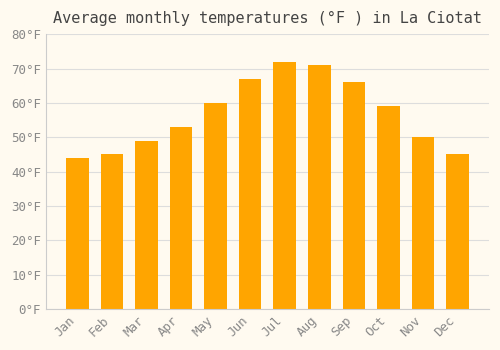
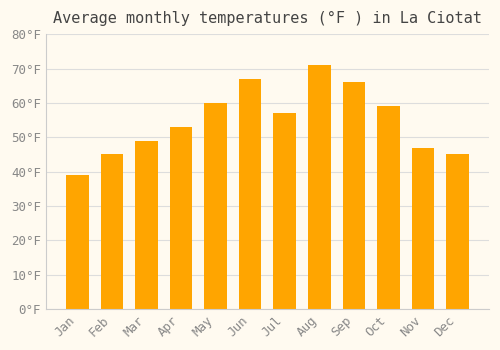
Jan: 44°F -> 39°F
Jul: 72°F -> 57°F
Nov: 50°F -> 47°F
